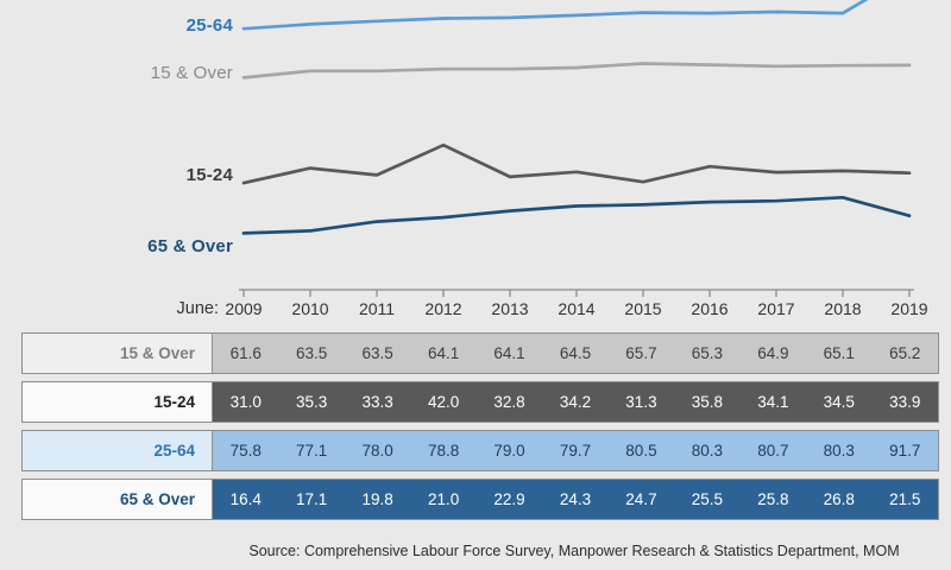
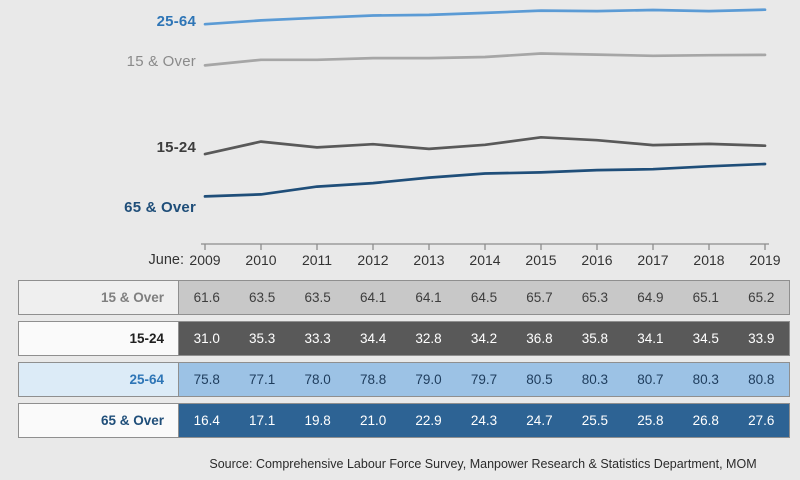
15-24/2012: 42.0 -> 34.4
15-24/2015: 31.3 -> 36.8
25-64/2019: 91.7 -> 80.8
65 & Over/2019: 21.5 -> 27.6
